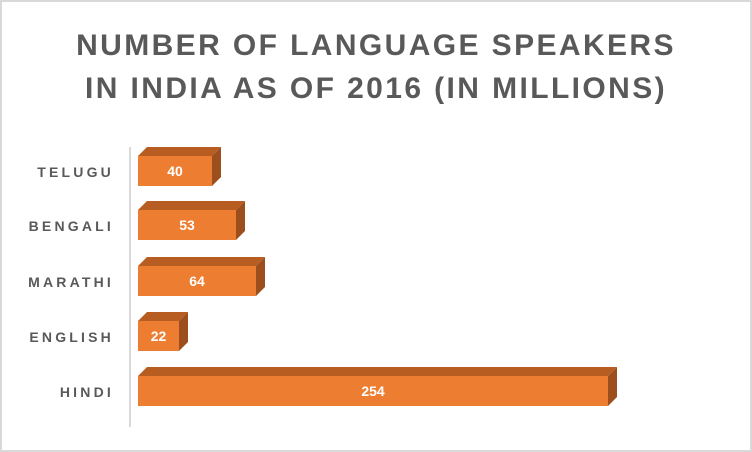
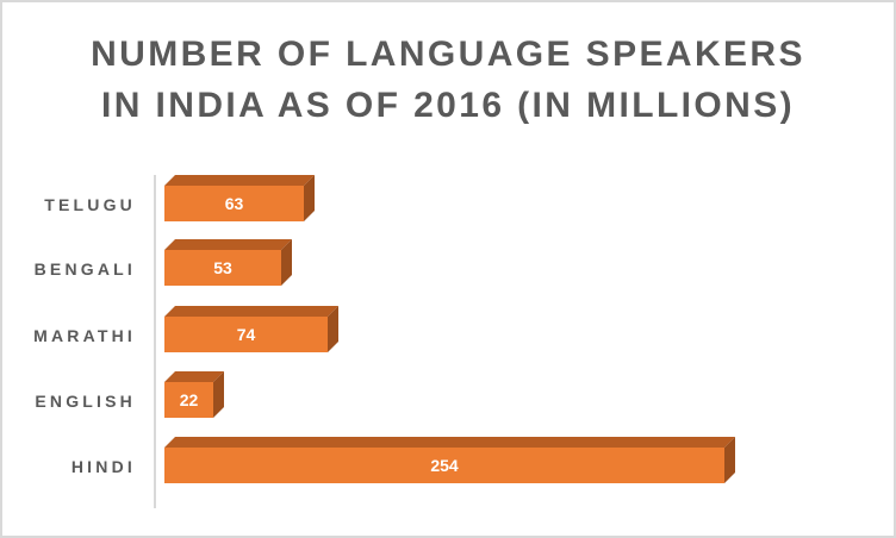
TELUGU: 40 -> 63
MARATHI: 64 -> 74
